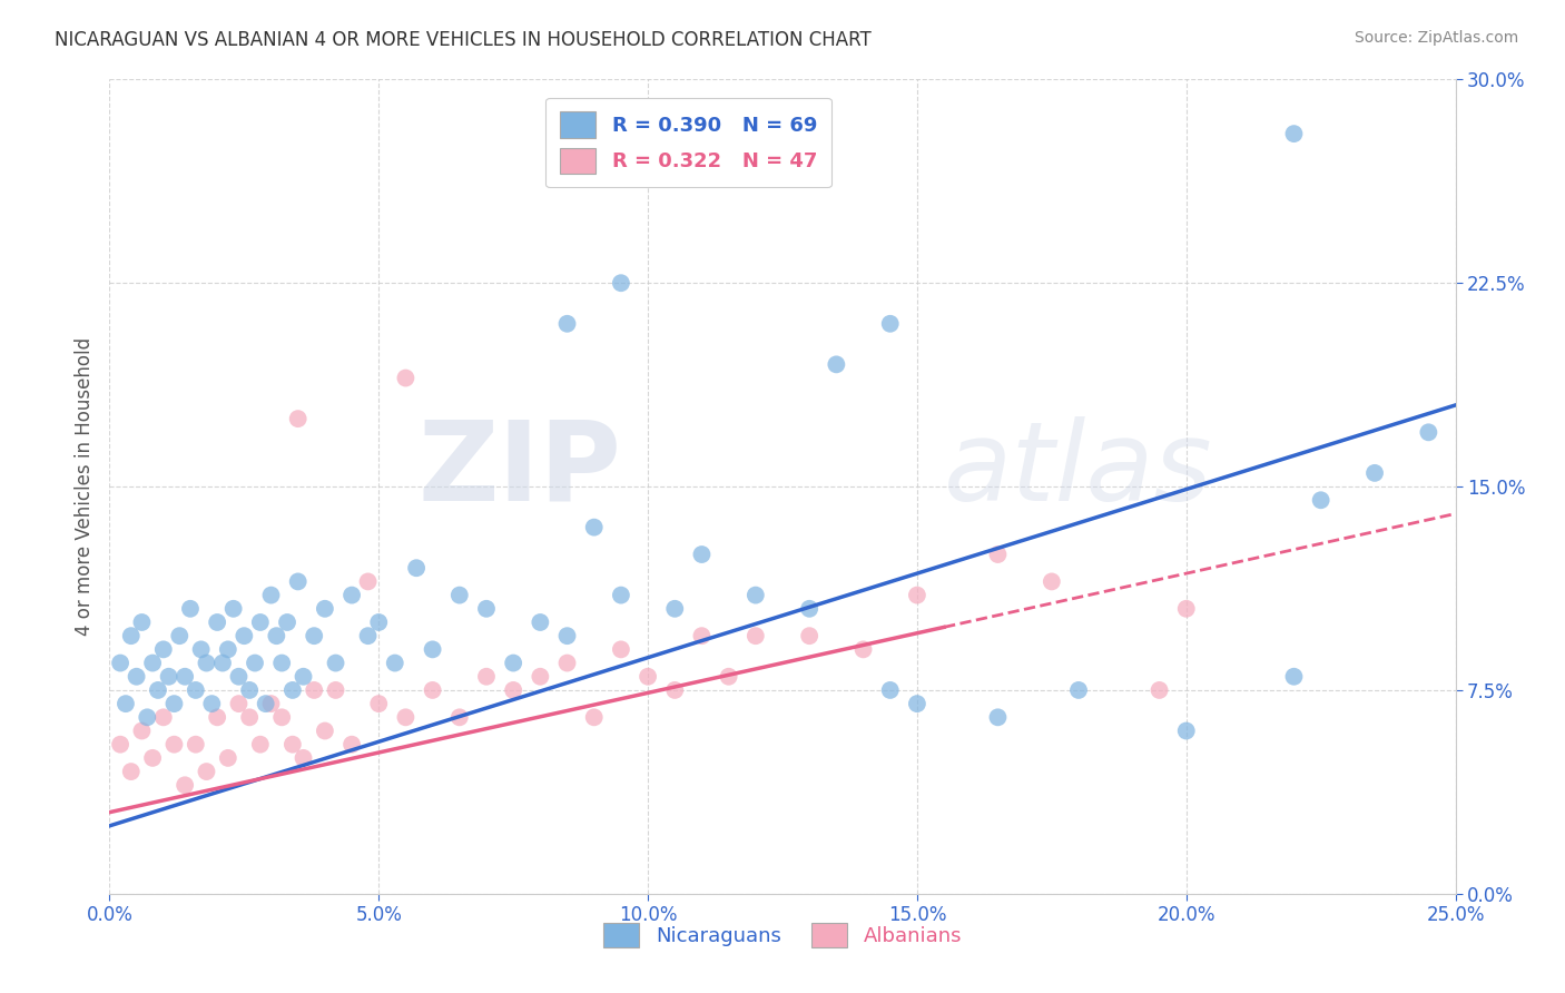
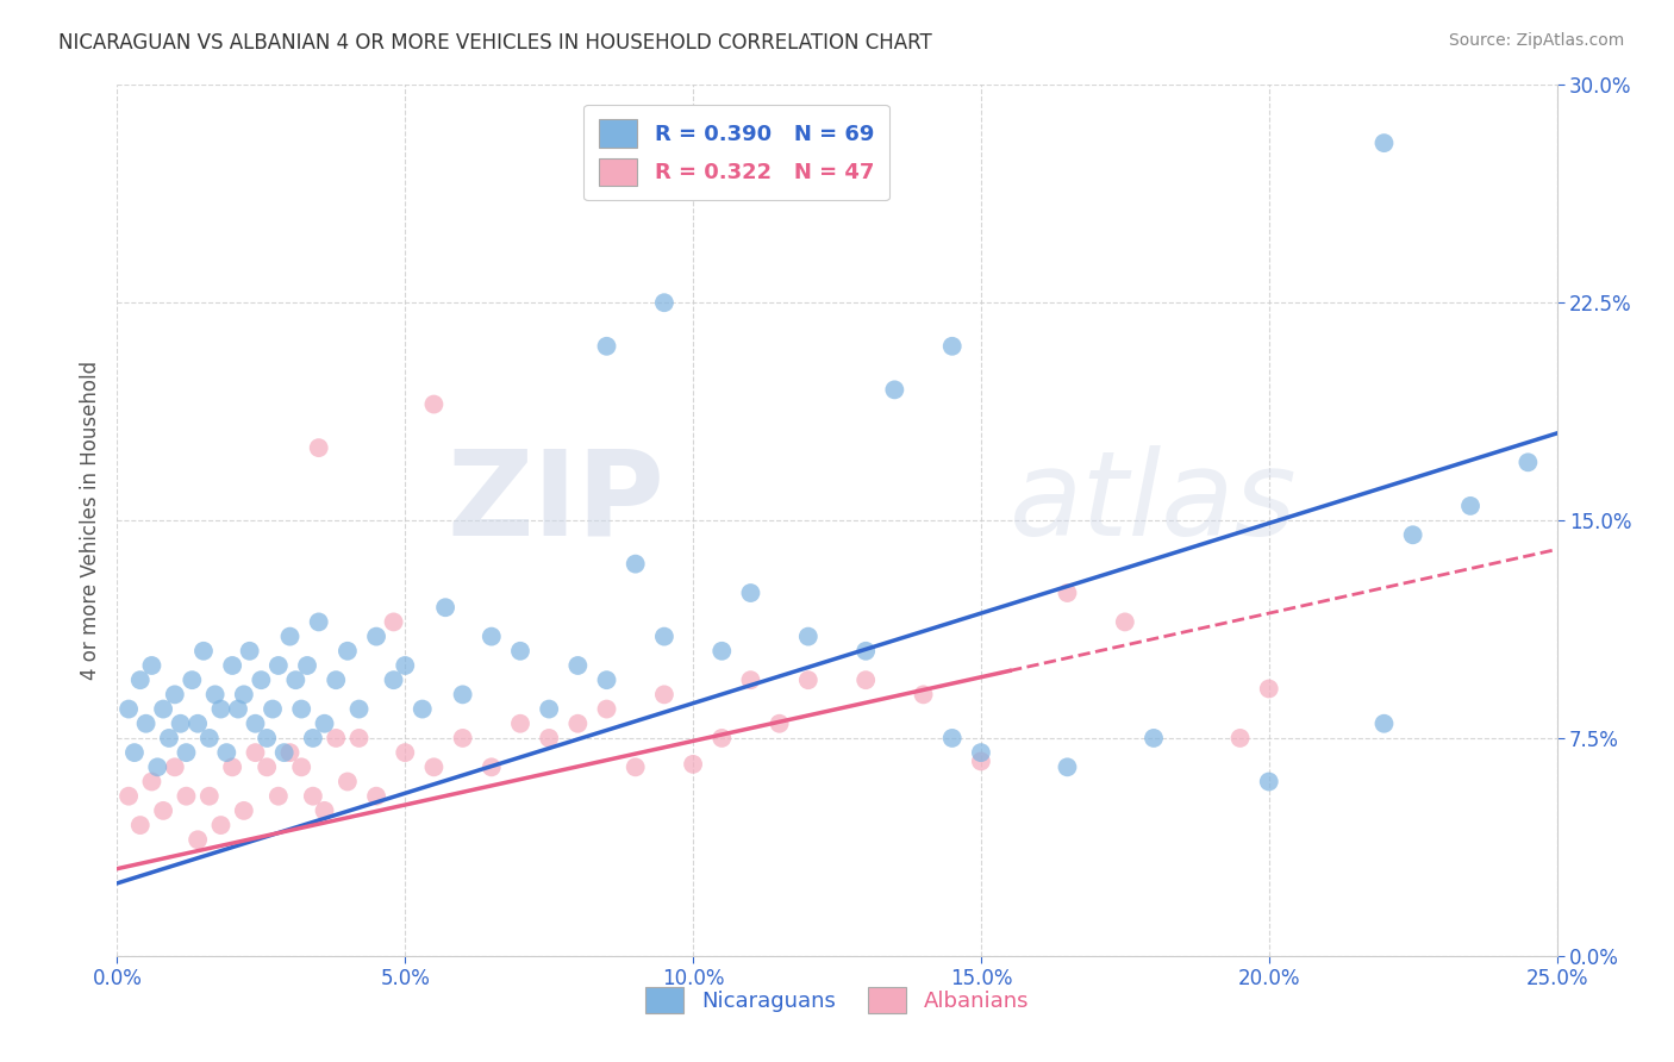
Albanians/10.0%: 8.0% -> 6.6%
Albanians/15.0%: 11.0% -> 6.7%
Albanians/20.0%: 10.5% -> 9.2%
